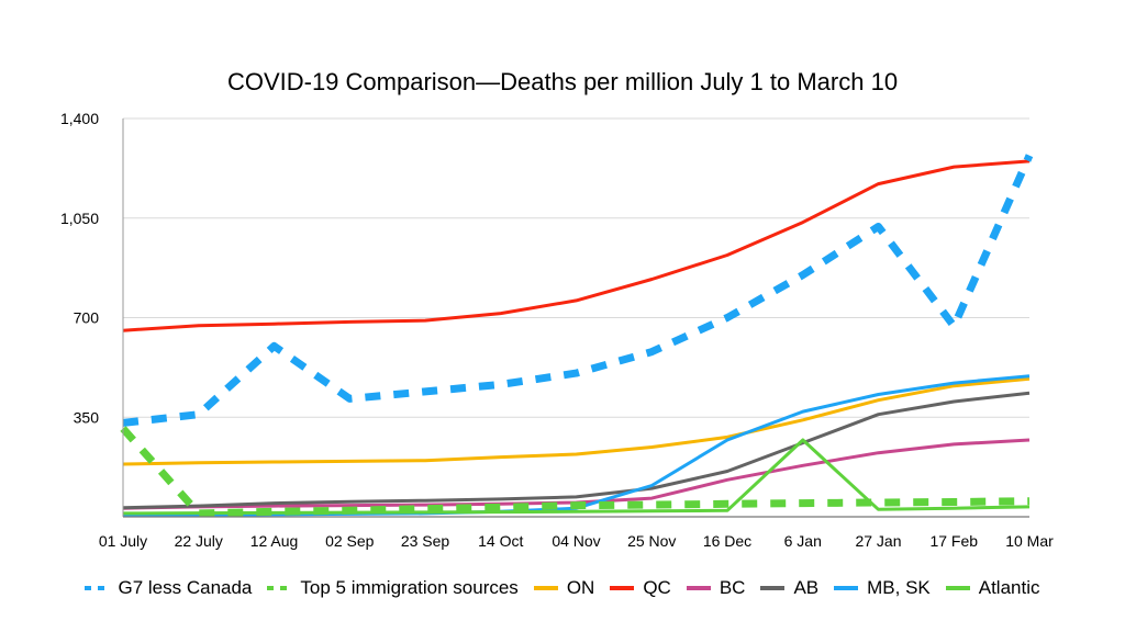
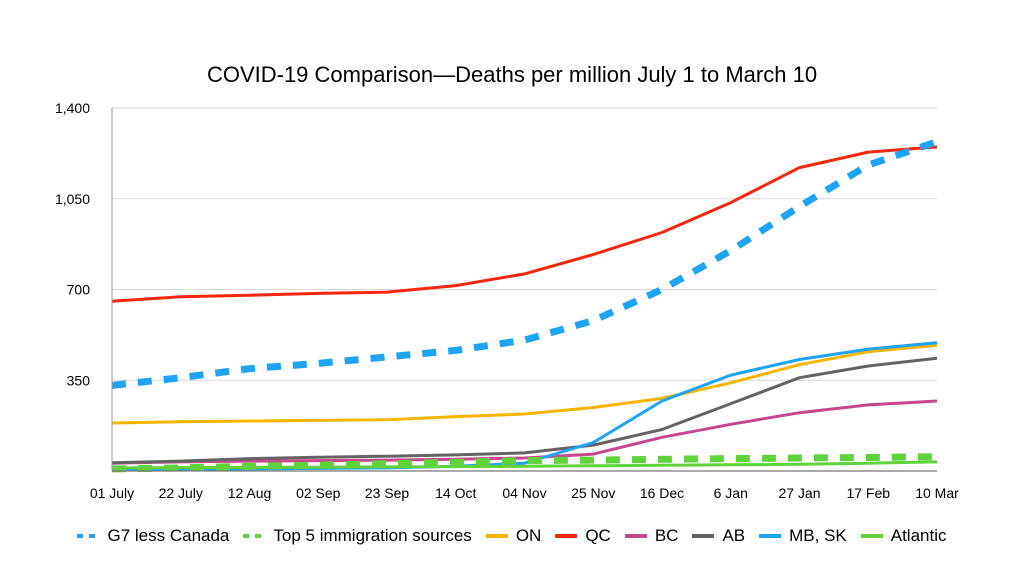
Top 5 immigration sources/01 July: 310 -> 10
G7 less Canada/12 Aug: 600 -> 400
Atlantic/6 Jan: 270 -> 20
G7 less Canada/17 Feb: 670 -> 1180
